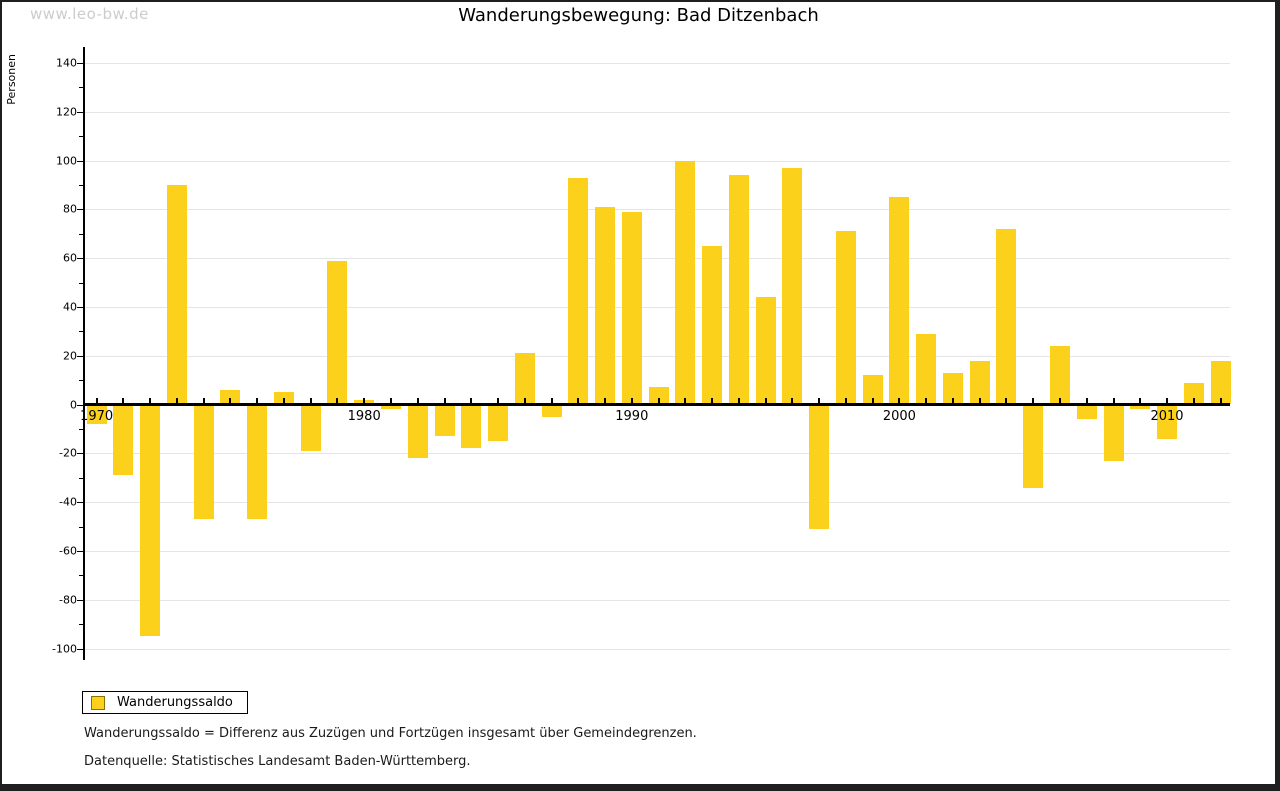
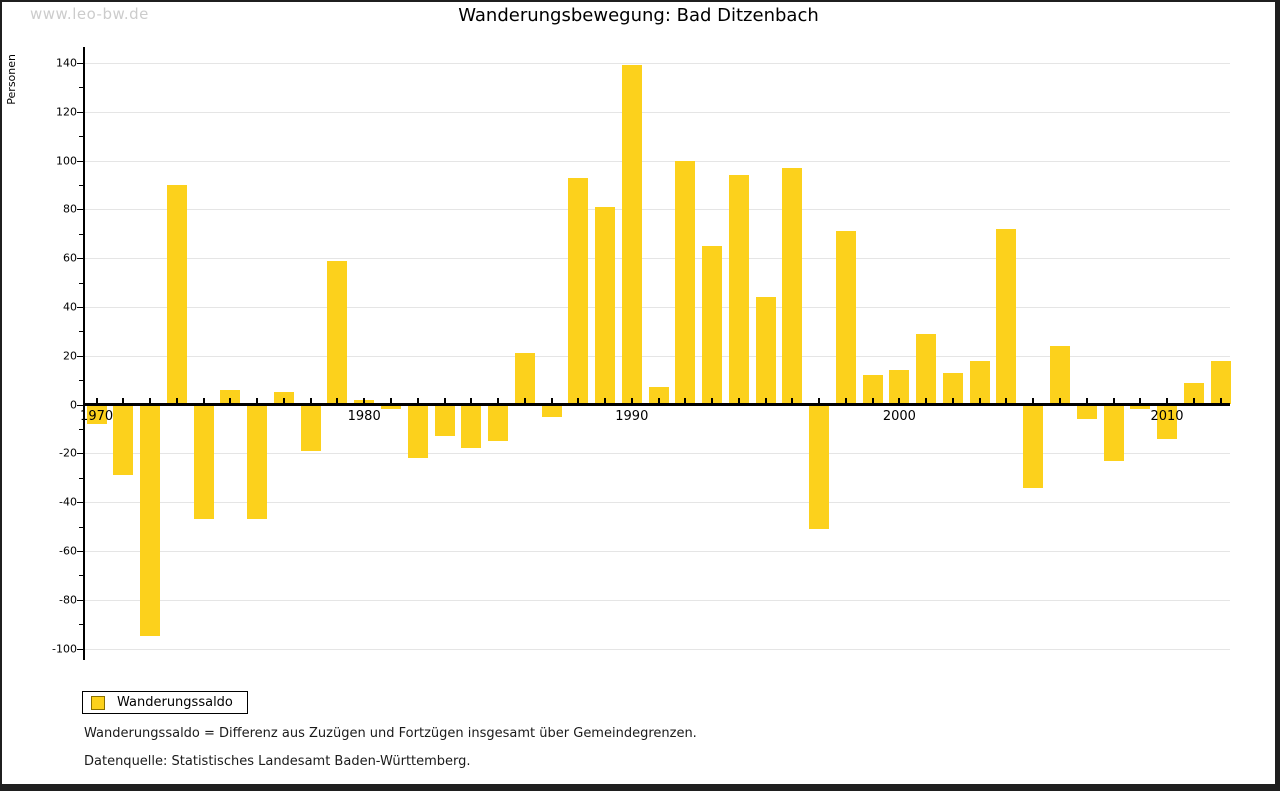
1990: 79 -> 139
2000: 85 -> 14
